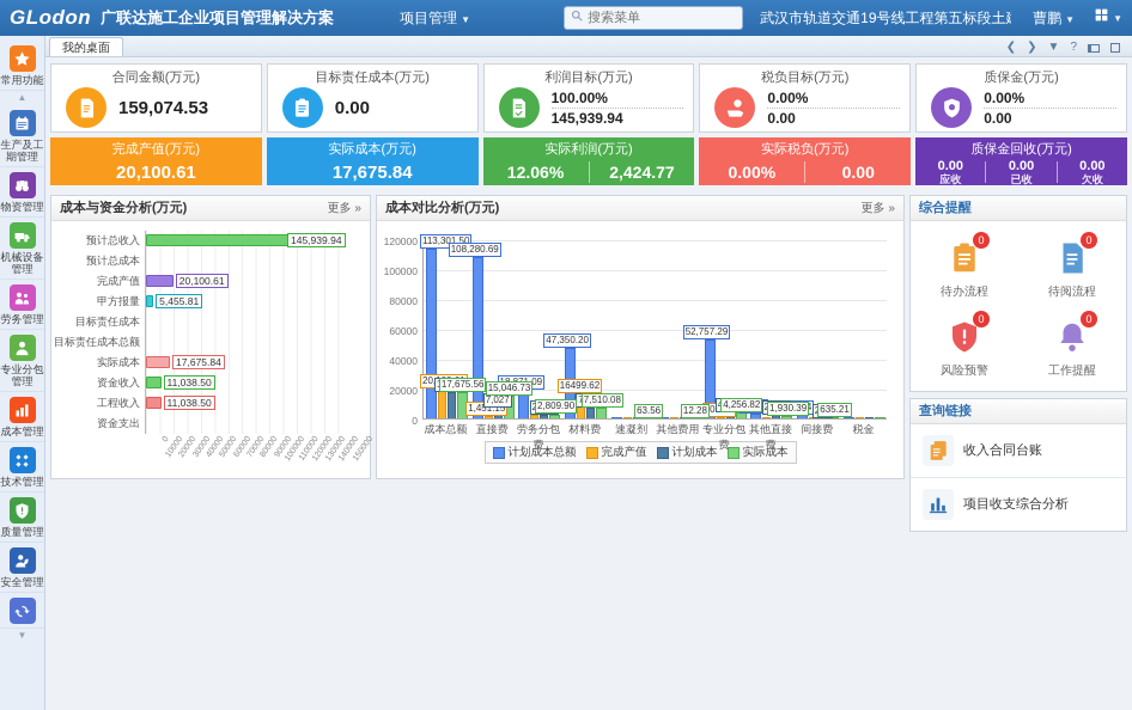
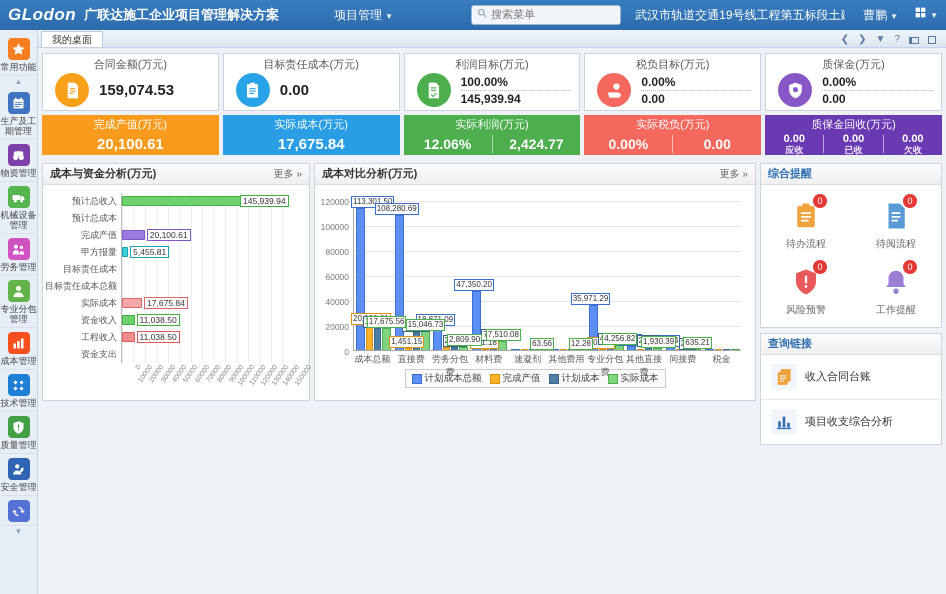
成本对比分析(万元)/计划成本/直接费: 7,027 -> 14,800
成本对比分析(万元)/完成产值/材料费: 16499.62 -> 831.18
成本对比分析(万元)/计划成本总额/专业分包费: 52,757.29 -> 35,971.29
